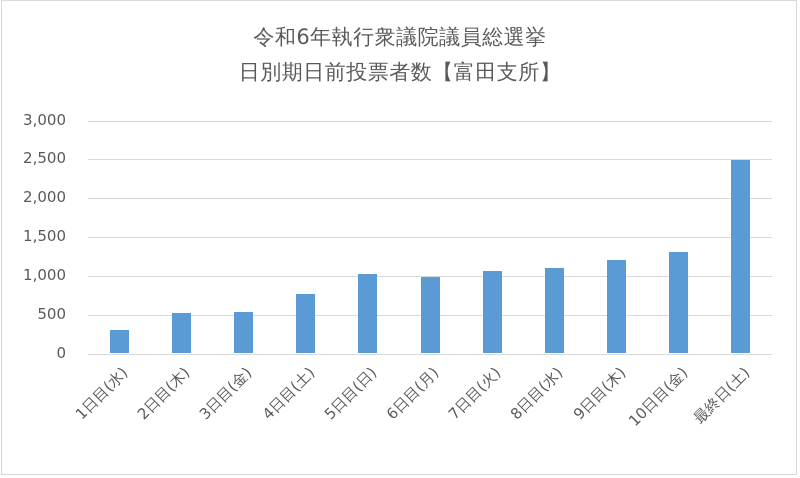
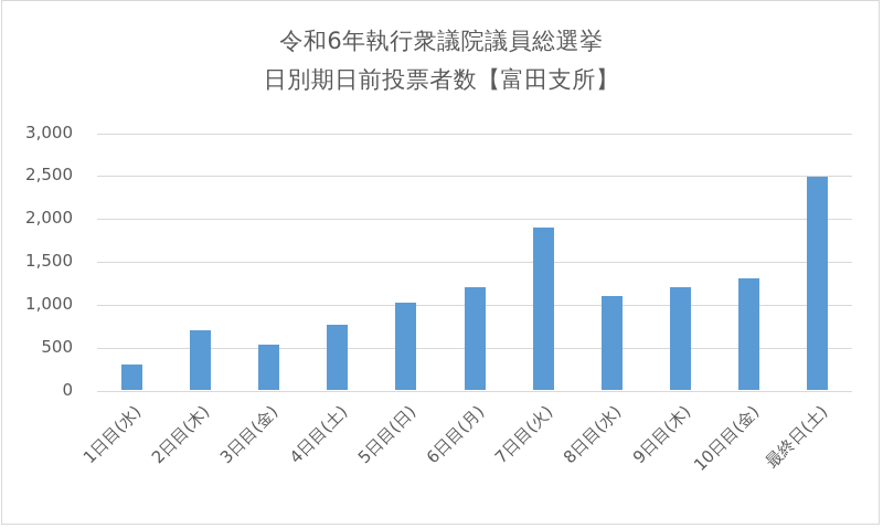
2日目(木): 500 -> 700
6日目(月): 1000 -> 1200
7日目(火): 1100 -> 1900
